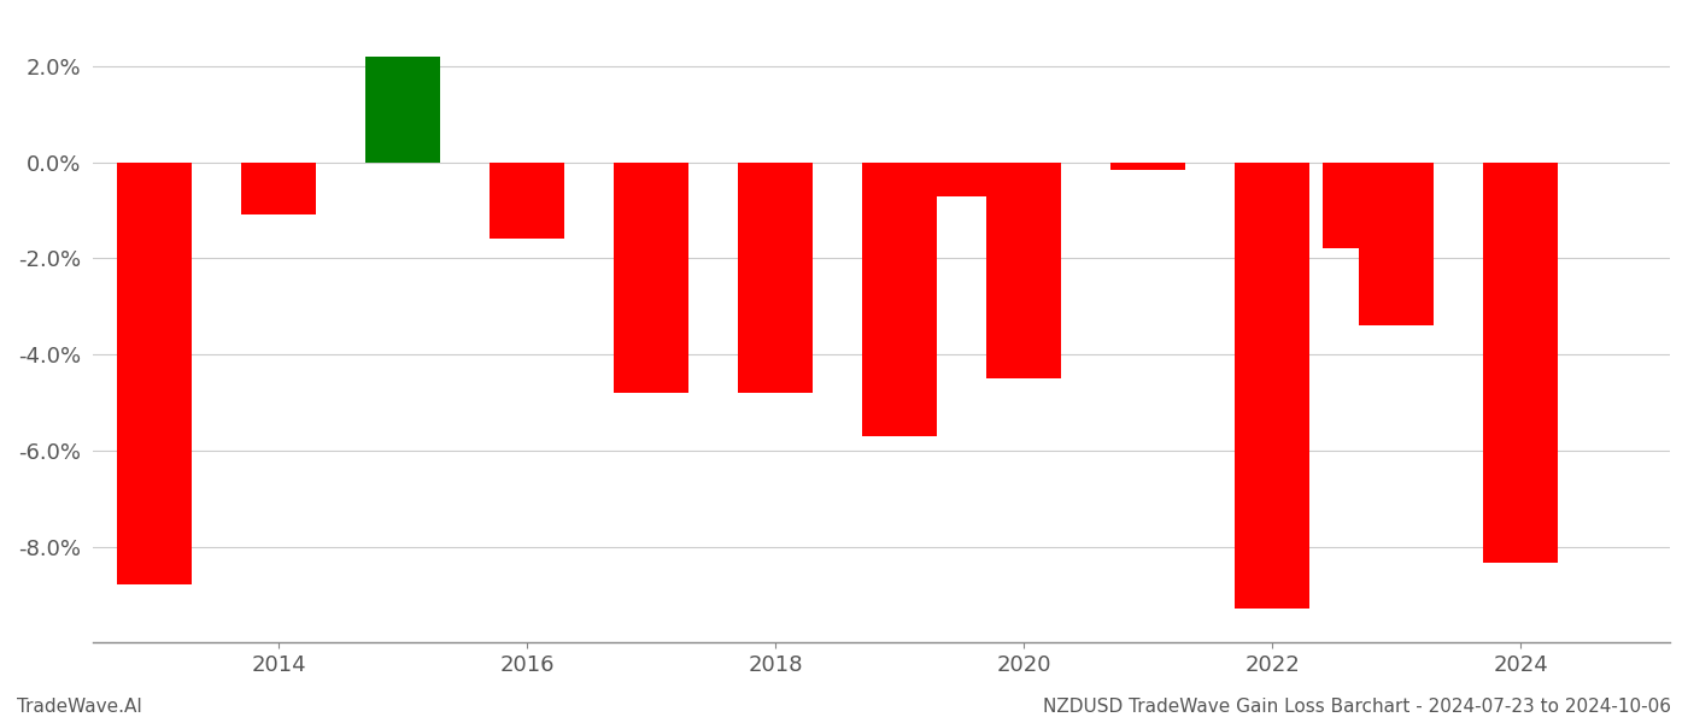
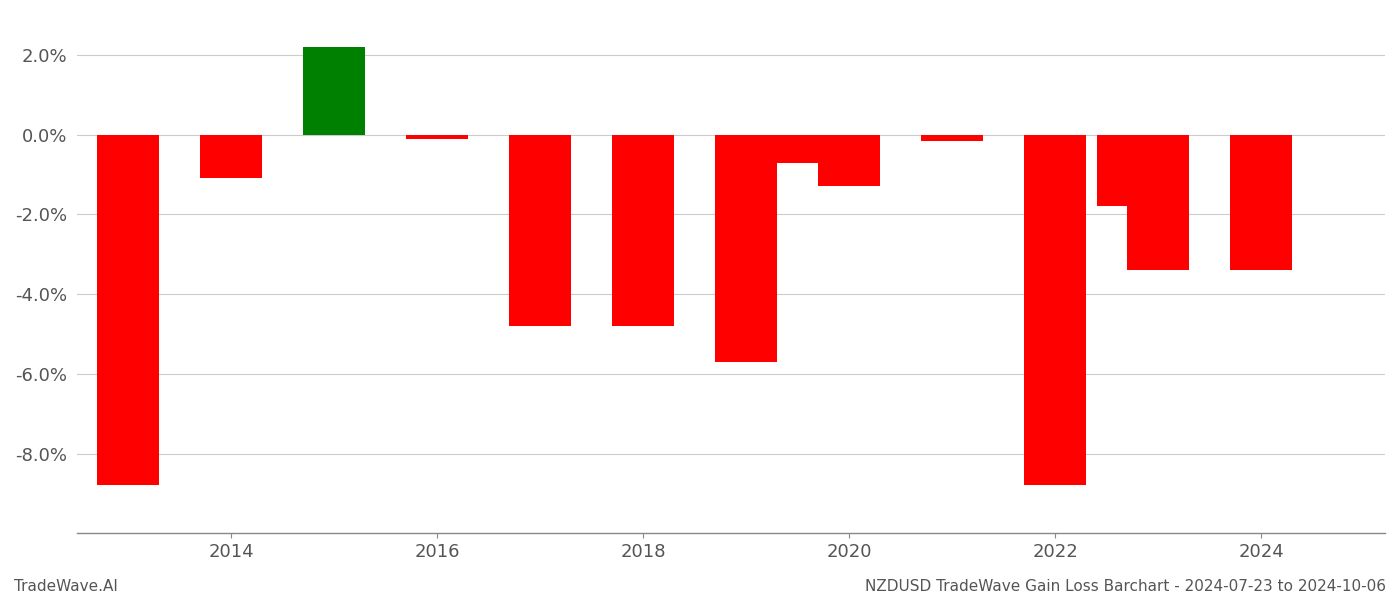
2016: -1.60% -> -0.10%
2020: -4.50% -> -1.30%
2022: -9.30% -> -8.80%
2024: -8.35% -> -3.40%
